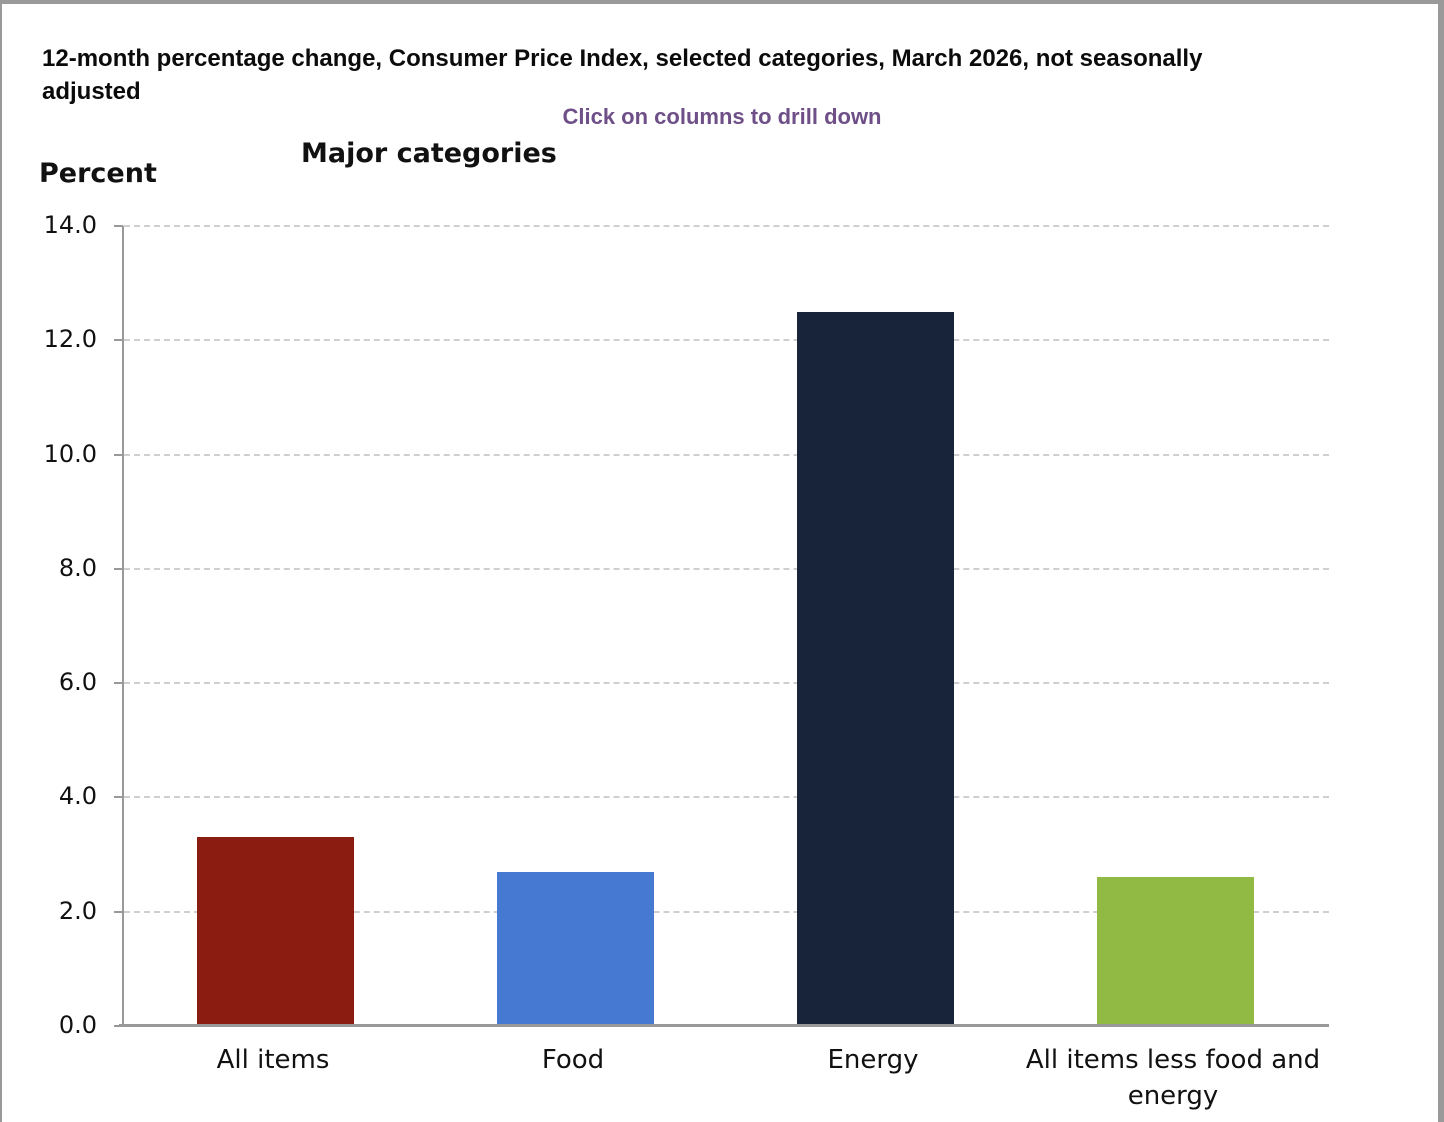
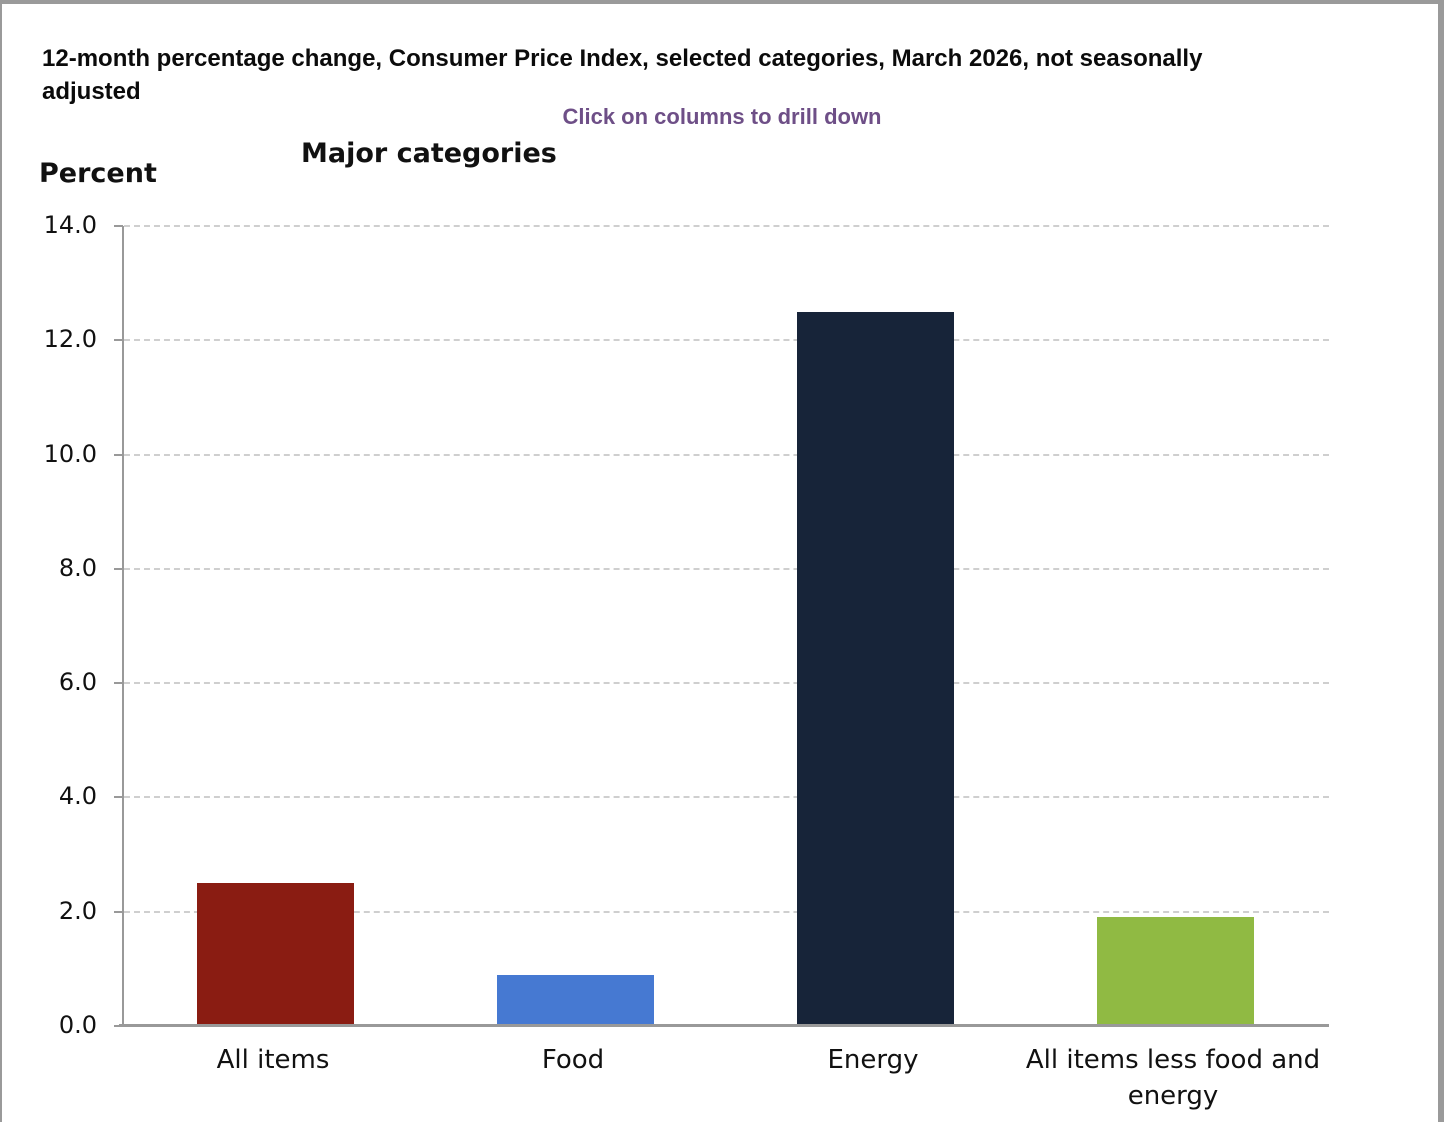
All items: 3.3 -> 2.5
Food: 2.7 -> 0.9
All items less food and energy: 2.6 -> 1.9
